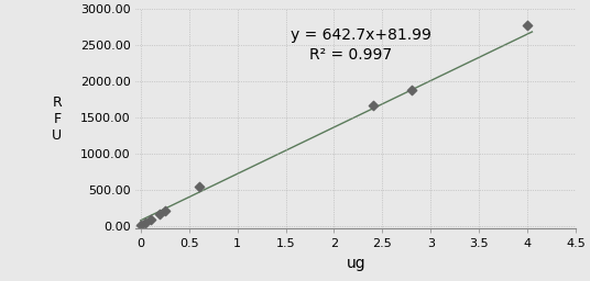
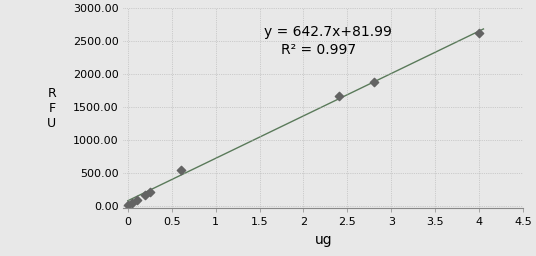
4: 2780 -> 2620
